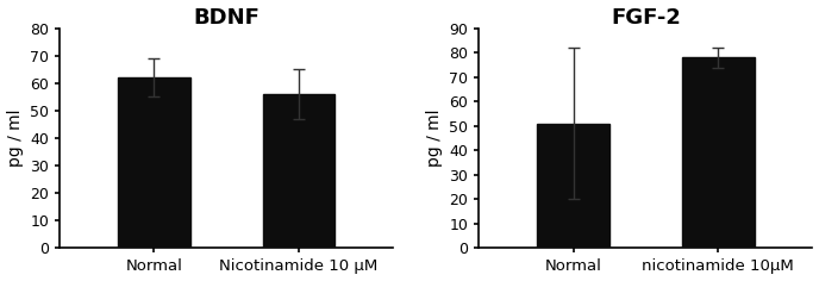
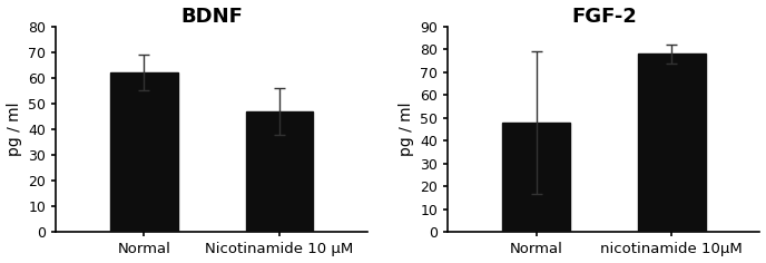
BDNF/Nicotinamide 10 μM: 56 -> 47
FGF-2/Normal: 51 -> 48
